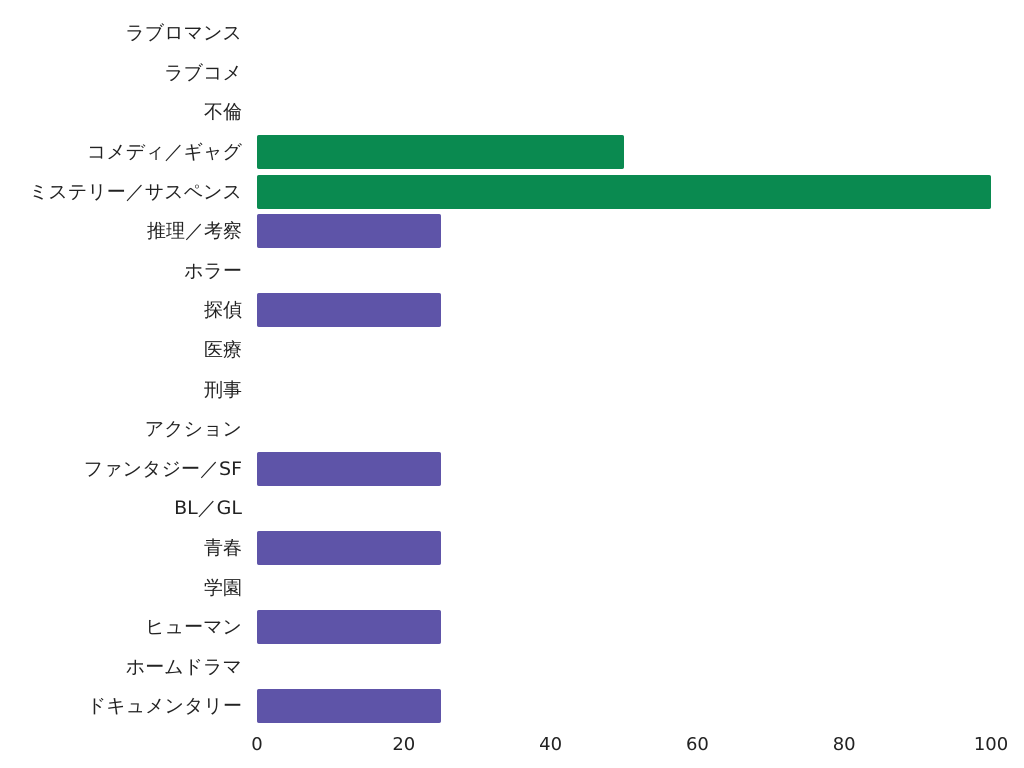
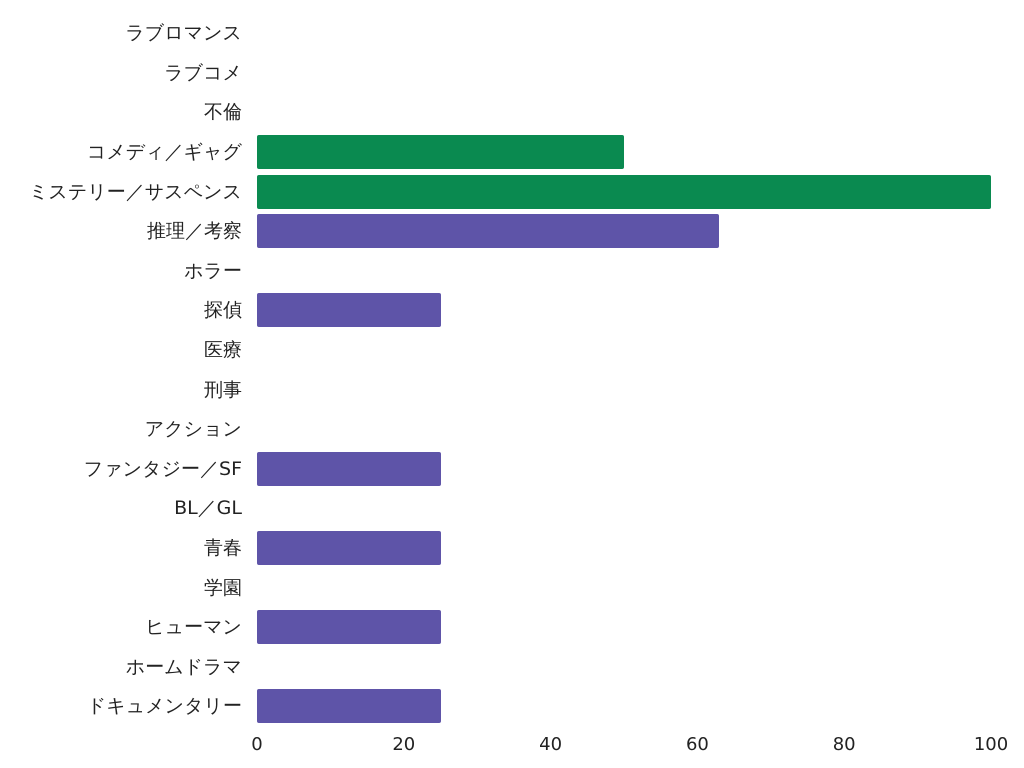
推理／考察: 25 -> 63
